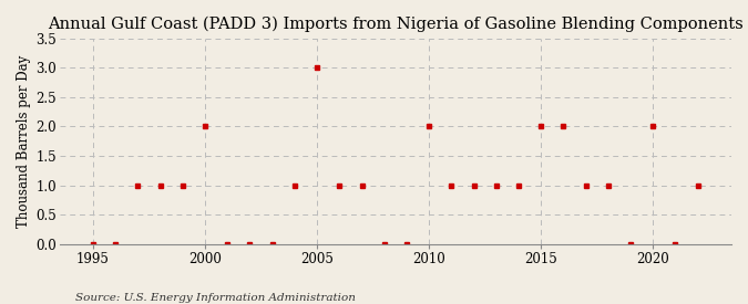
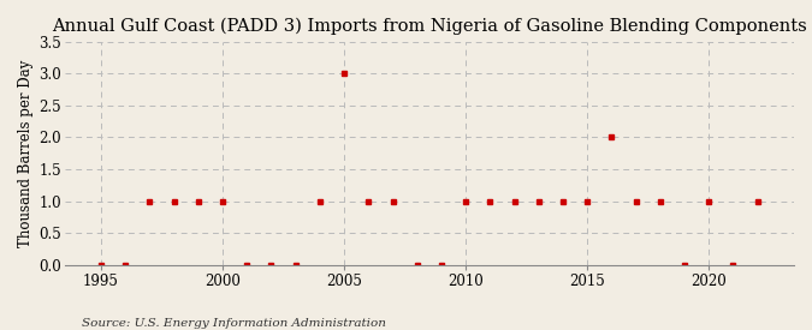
2000: 2 -> 1
2010: 2 -> 1
2015: 2 -> 1
2020: 2 -> 1
